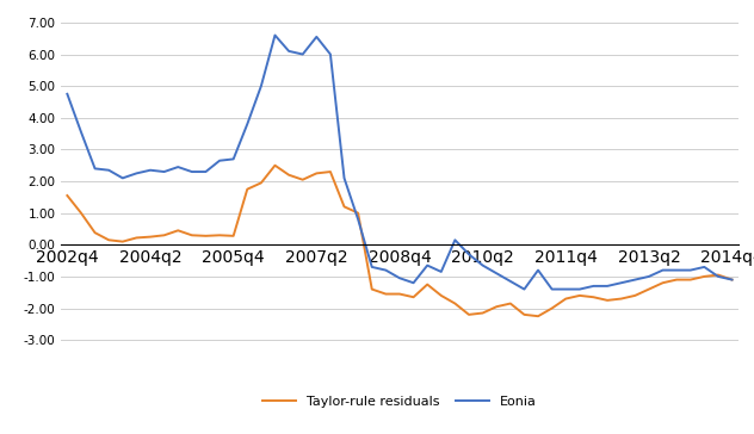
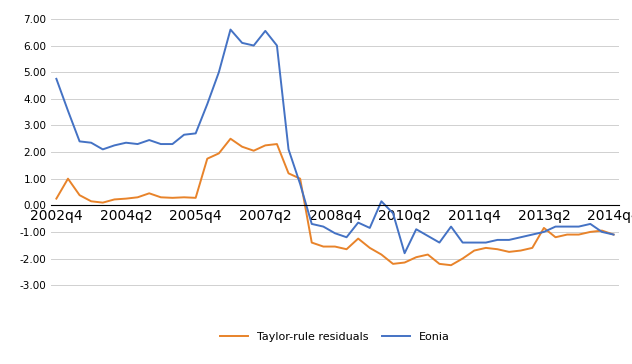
Taylor-rule residuals/2002q4: 1.55 -> 0.25
Eonia/2010q2: -0.65 -> -1.80
Taylor-rule residuals/2013q2: -1.40 -> -0.85
